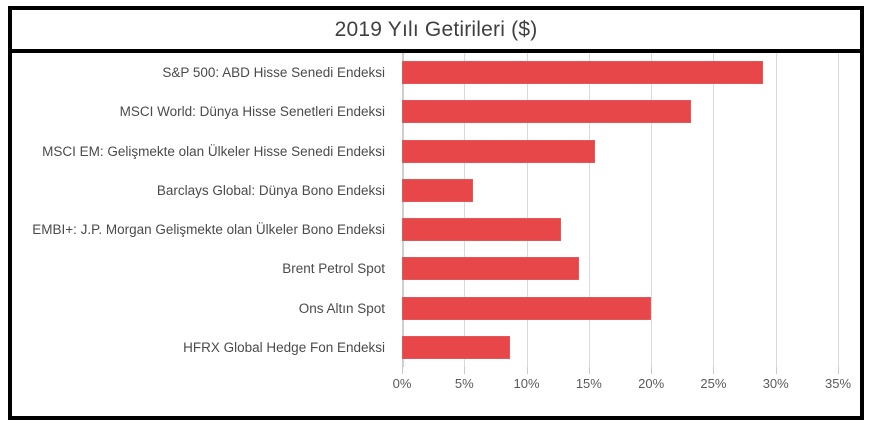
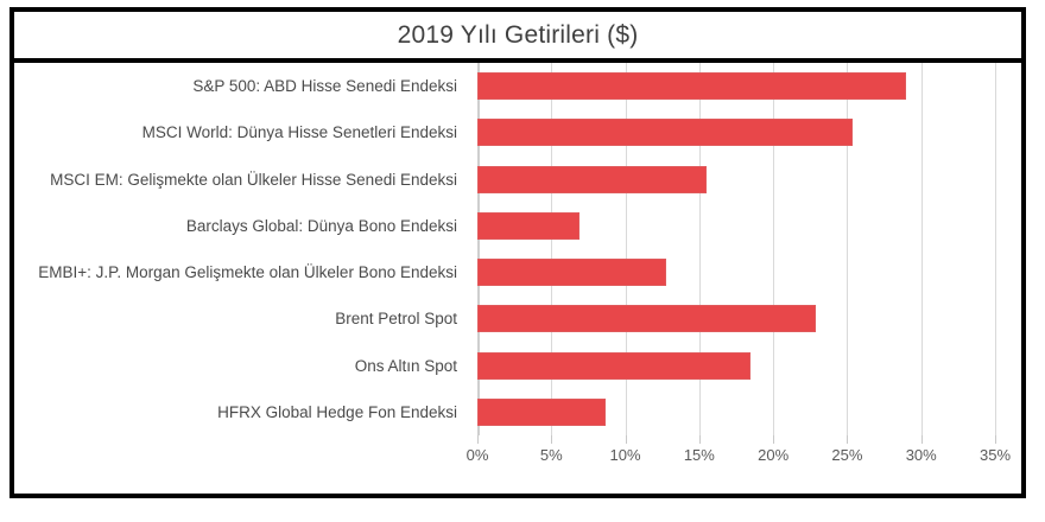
MSCI World: Dünya Hisse Senetleri Endeksi: 23.2% -> 25.4%
Barclays Global: Dünya Bono Endeksi: 5.7% -> 6.9%
Brent Petrol Spot: 14.2% -> 22.9%
Ons Altın Spot: 20.0% -> 18.5%
